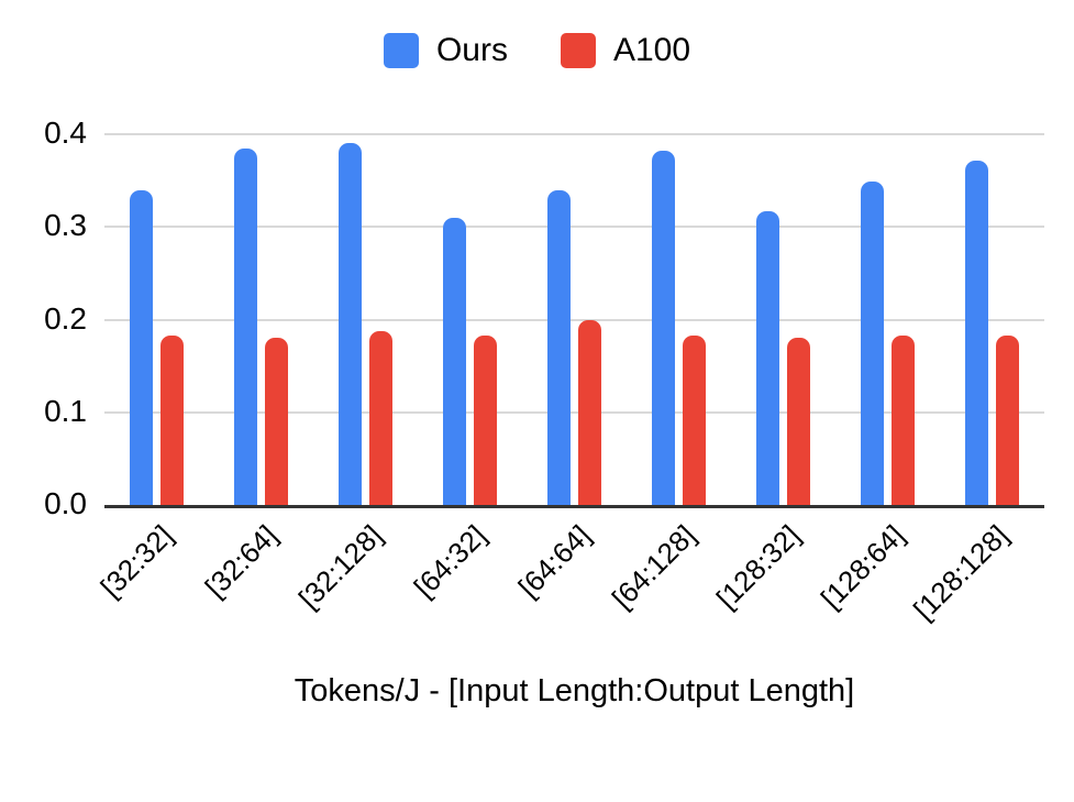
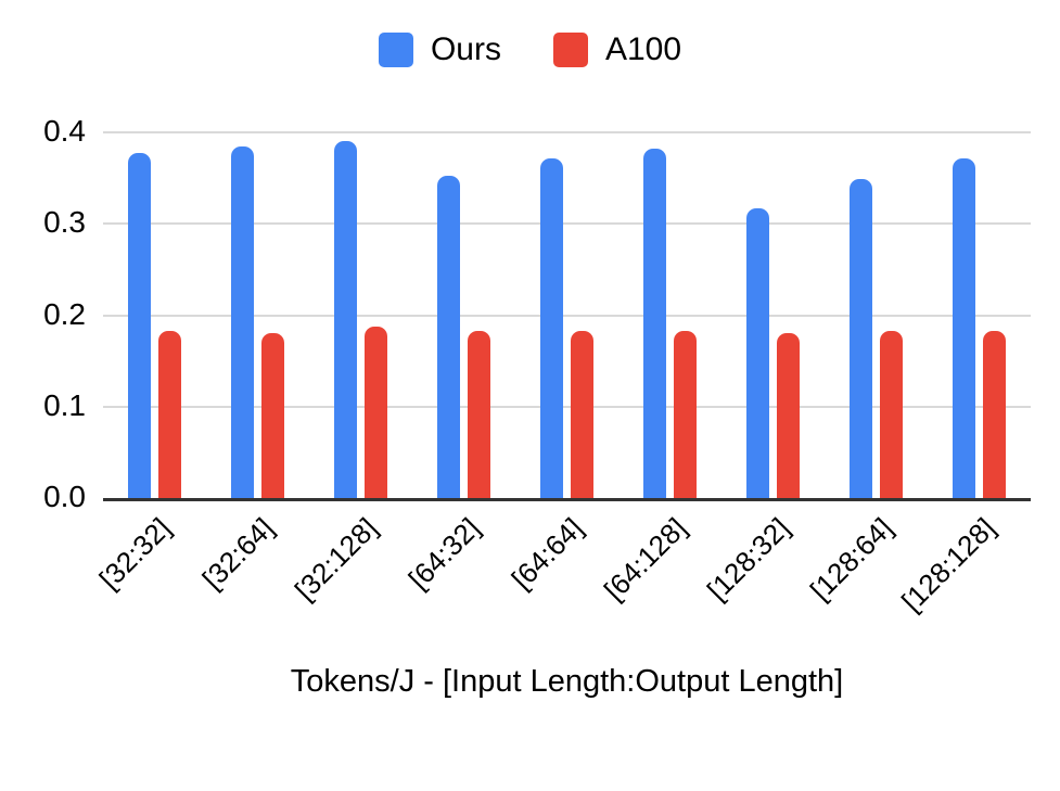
Ours/[32:32]: 0.34 -> 0.38
Ours/[64:32]: 0.31 -> 0.35
Ours/[64:64]: 0.34 -> 0.37
A100/[64:64]: 0.20 -> 0.18
